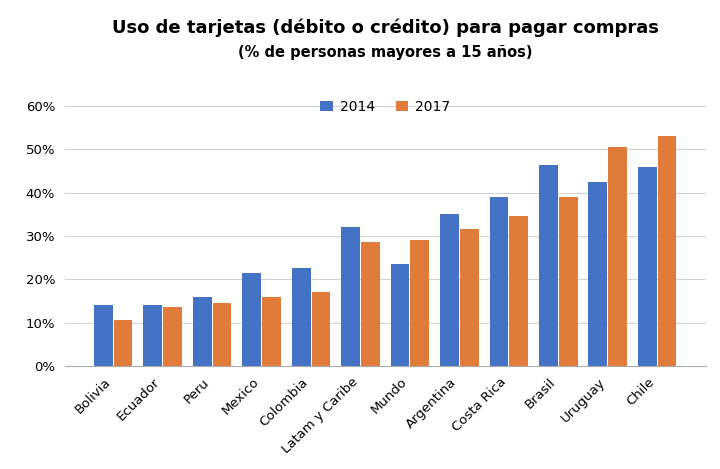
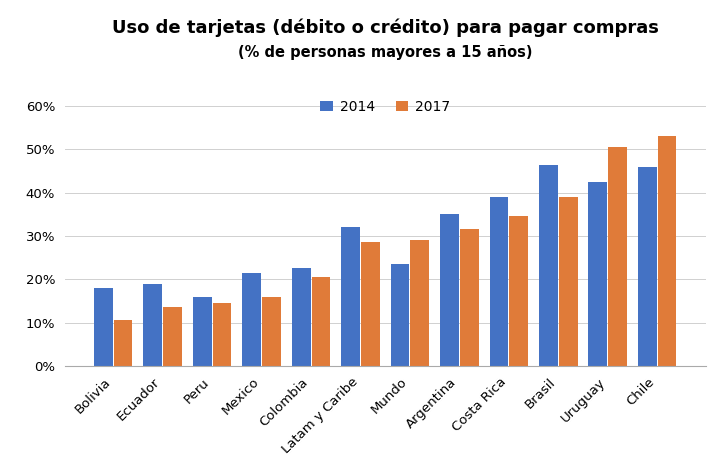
2014/Bolivia: 14.0% -> 18.0%
2014/Ecuador: 14.0% -> 19.0%
2017/Colombia: 17.0% -> 20.5%
